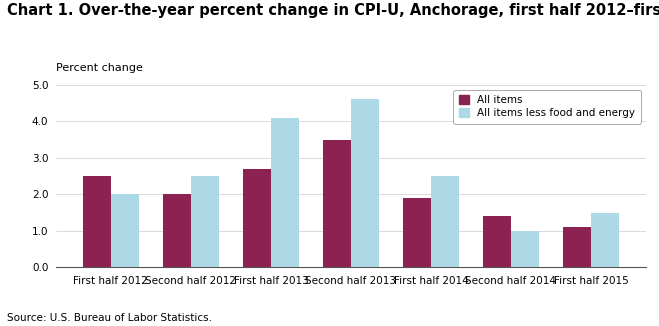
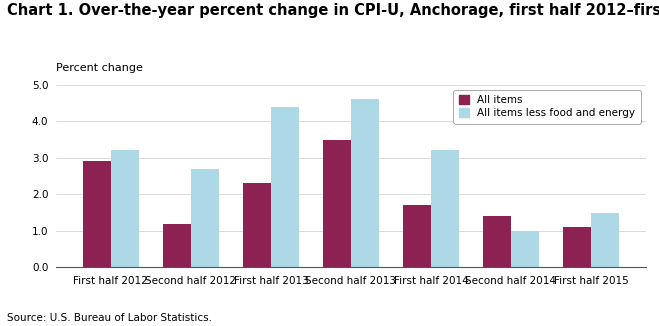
All items/First half 2012: 2.5 -> 2.9
All items less food and energy/First half 2012: 2.0 -> 3.2
All items/Second half 2012: 2.0 -> 1.2
All items less food and energy/Second half 2012: 2.5 -> 2.7
All items/First half 2013: 2.7 -> 2.3
All items less food and energy/First half 2013: 4.1 -> 4.4
All items/First half 2014: 1.9 -> 1.7
All items less food and energy/First half 2014: 2.5 -> 3.2
